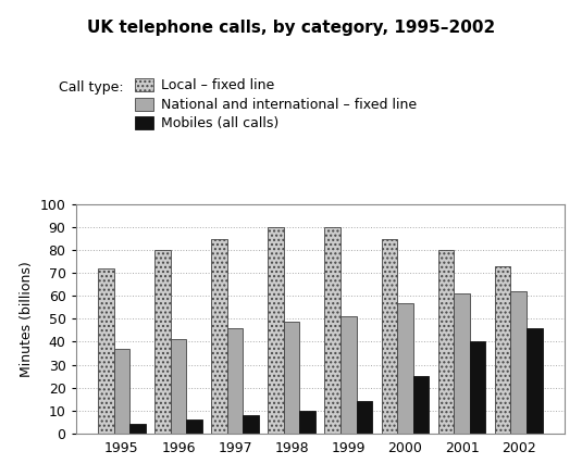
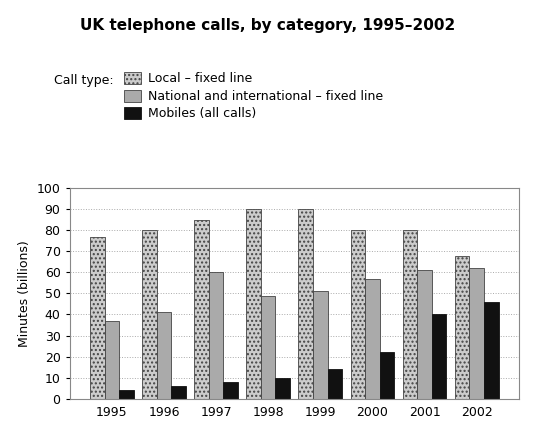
Local – fixed line/1995: 72 -> 77
National and international – fixed line/1997: 46 -> 60
Local – fixed line/2000: 85 -> 80
Mobiles (all calls)/2000: 25 -> 22
Local – fixed line/2002: 73 -> 68
